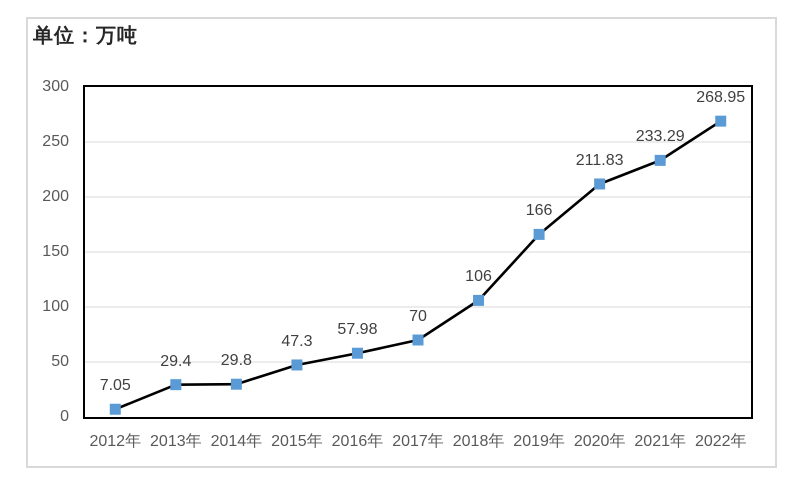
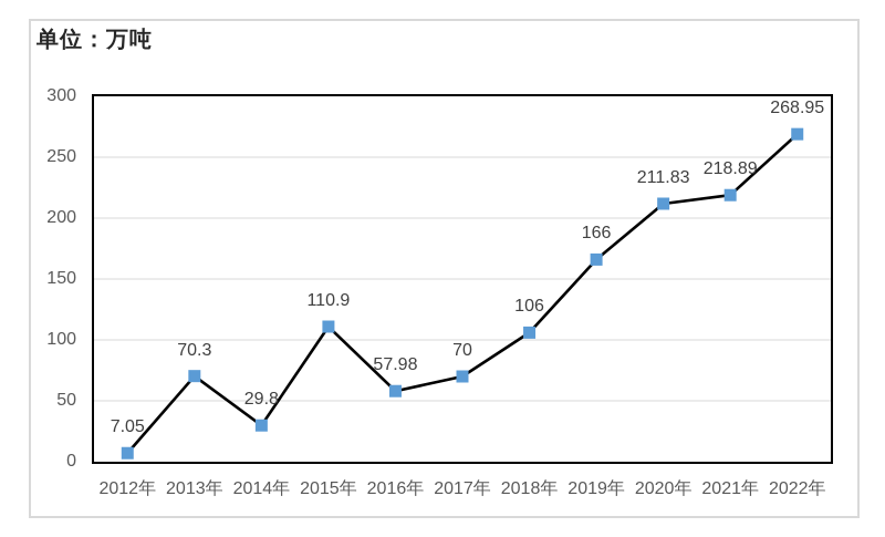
2013年: 29.4 -> 70.3
2015年: 47.3 -> 110.9
2021年: 233.29 -> 218.89
